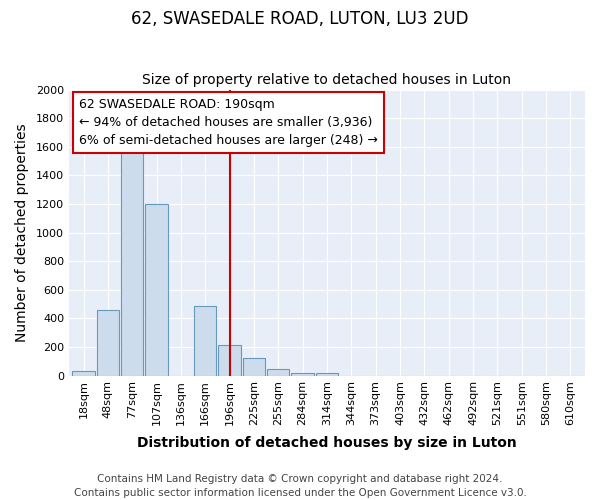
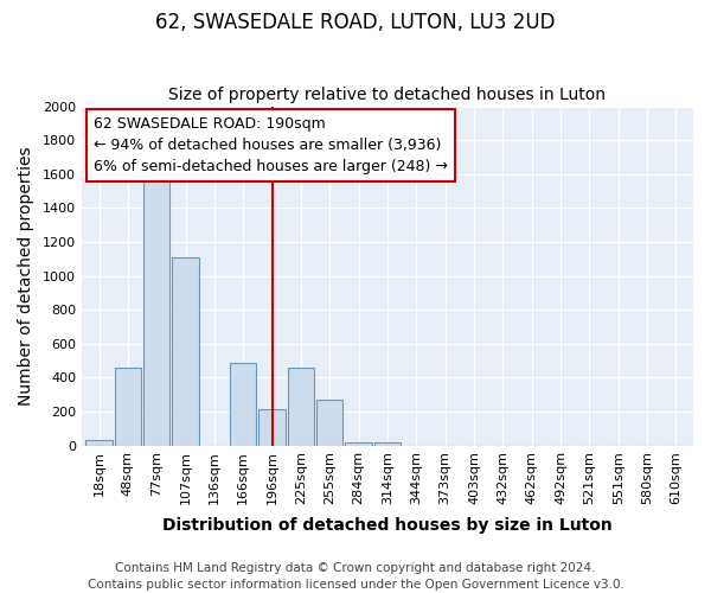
107sqm: 1200 -> 1110
225sqm: 120 -> 460
255sqm: 40 -> 270
